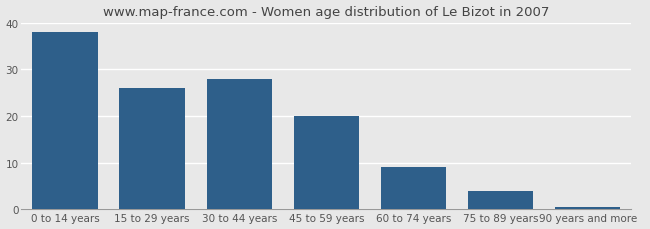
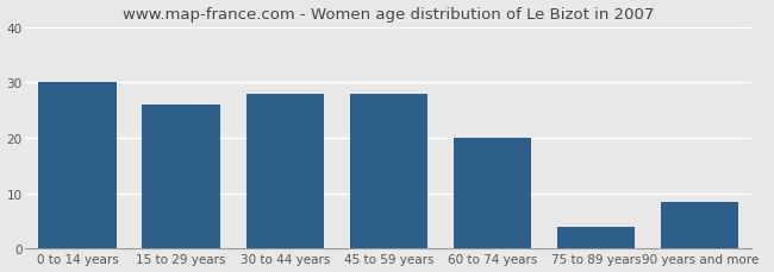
0 to 14 years: 38.0 -> 30.0
45 to 59 years: 20.0 -> 28.0
60 to 74 years: 9.0 -> 20.0
90 years and more: 0.5 -> 8.5
